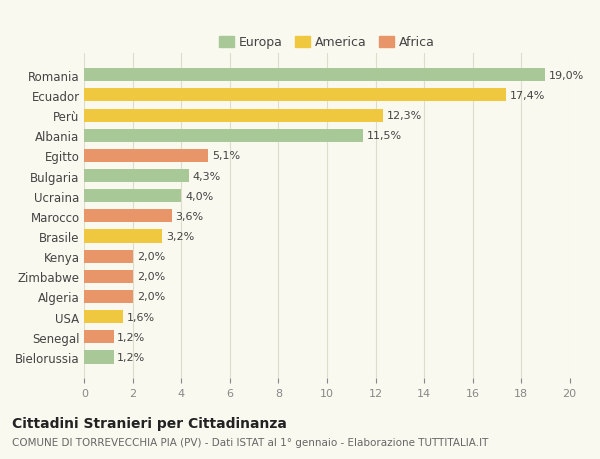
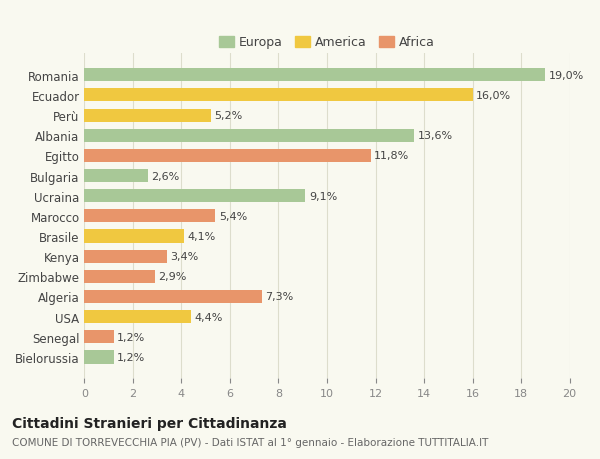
Ecuador: 17,4% -> 16,0%
Perù: 12,3% -> 5,2%
Albania: 11,5% -> 13,6%
Egitto: 5,1% -> 11,8%
Bulgaria: 4,3% -> 2,6%
Ucraina: 4,0% -> 9,1%
Marocco: 3,6% -> 5,4%
Brasile: 3,2% -> 4,1%
Kenya: 2,0% -> 3,4%
Zimbabwe: 2,0% -> 2,9%
Algeria: 2,0% -> 7,3%
USA: 1,6% -> 4,4%
